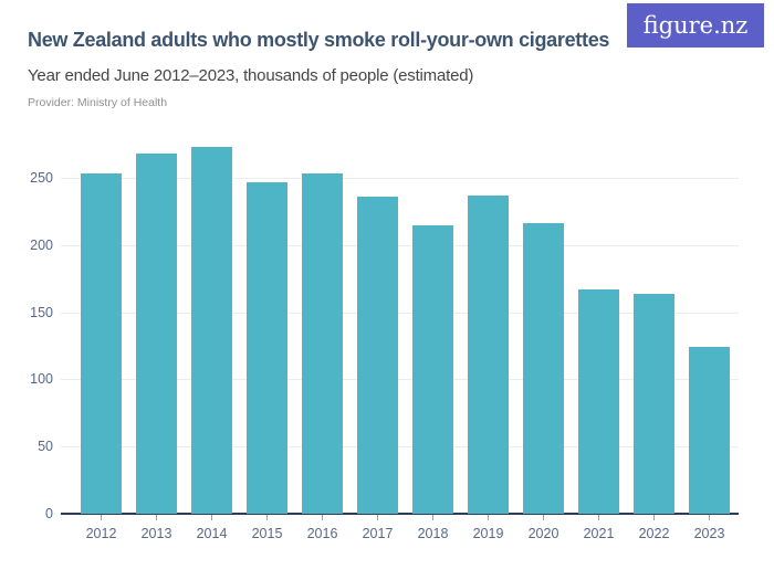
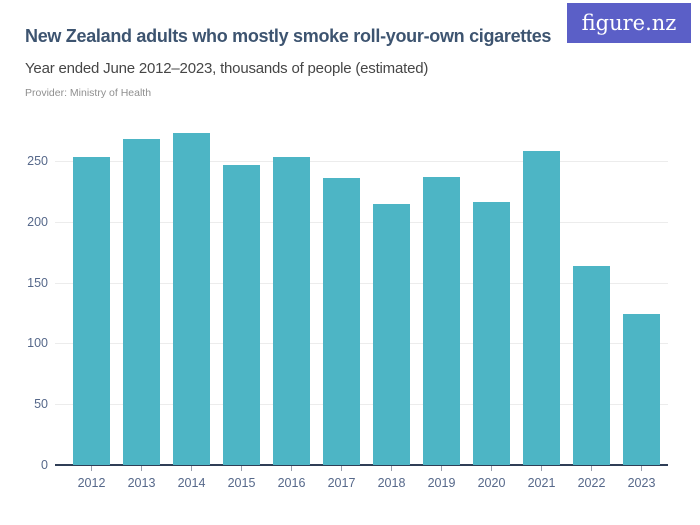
2021: 167 -> 258
